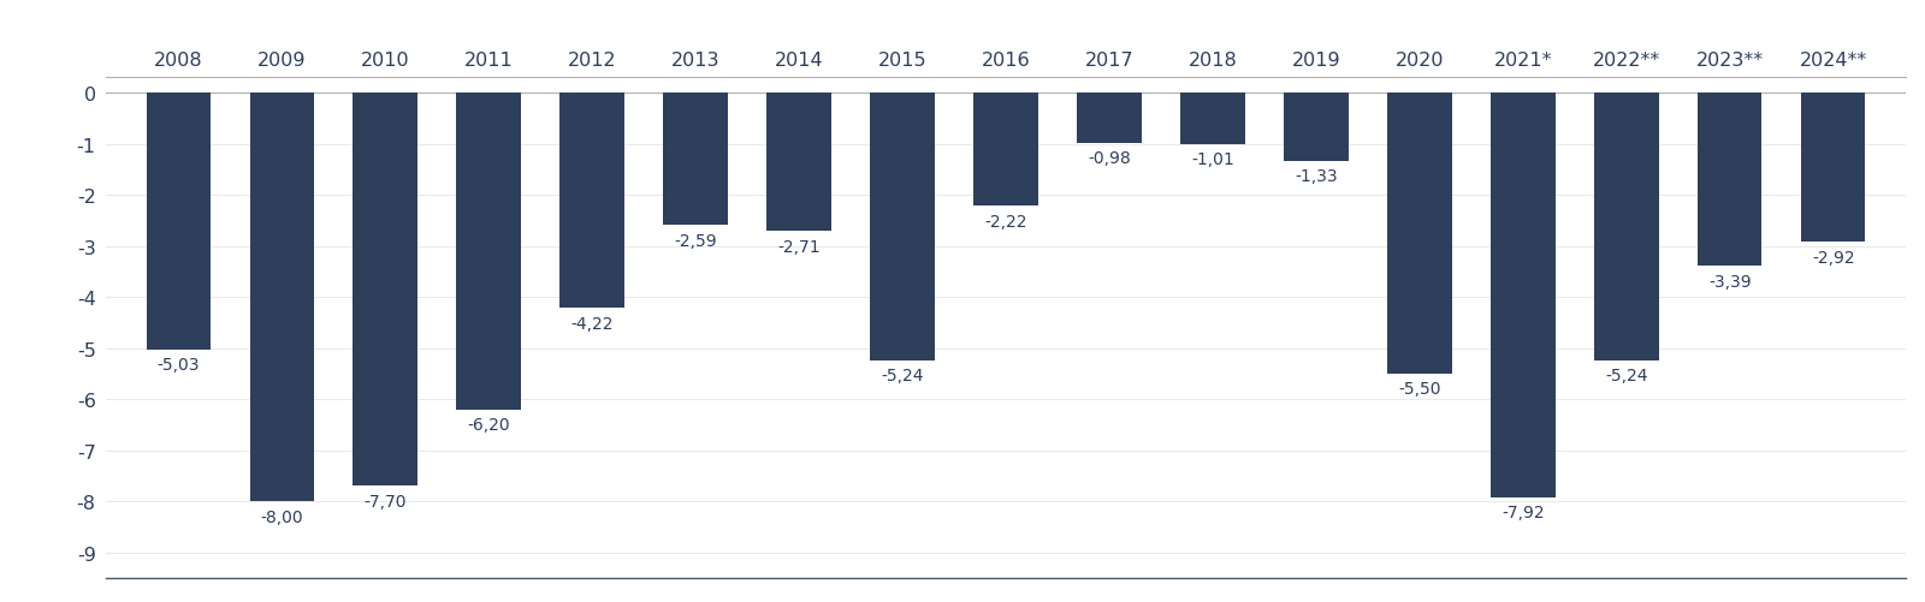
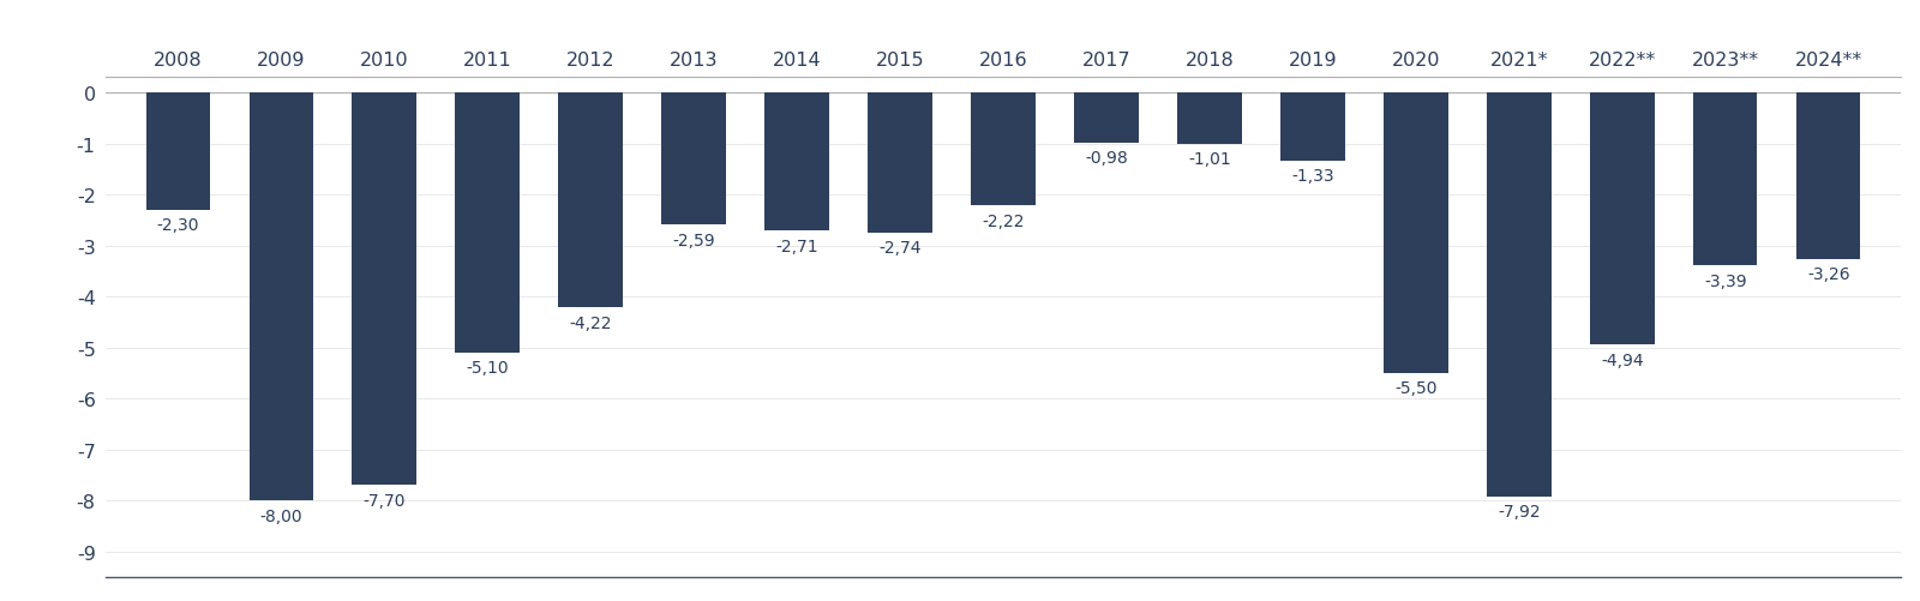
2008: -5,03 -> -2,30
2011: -6,20 -> -5,10
2015: -5,24 -> -2,74
2022**: -5,24 -> -4,94
2024**: -2,92 -> -3,26
